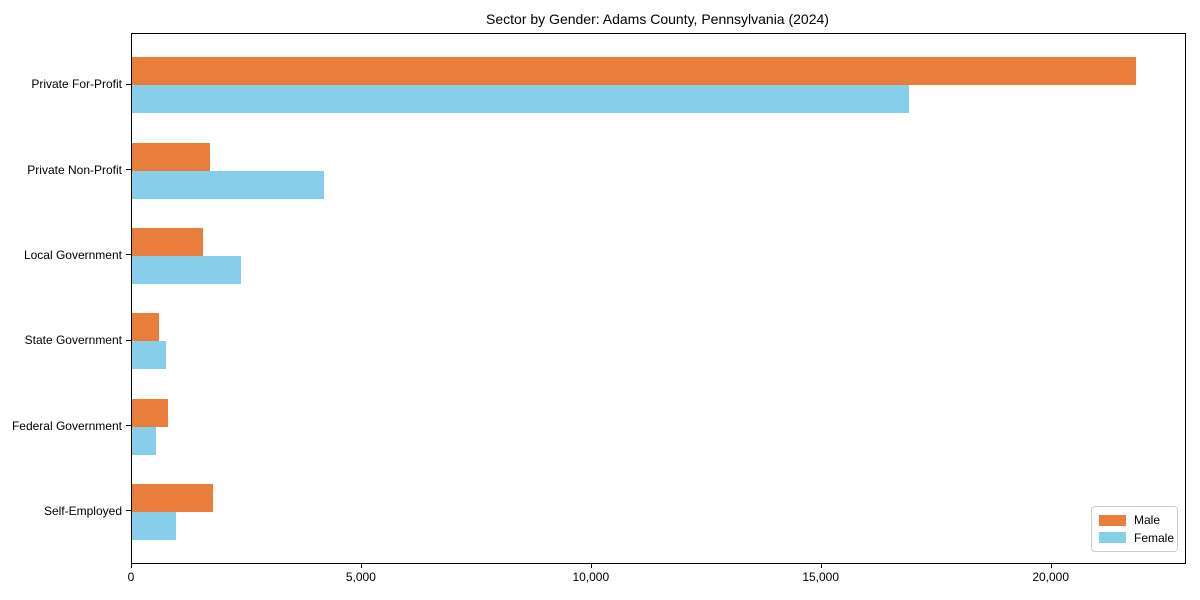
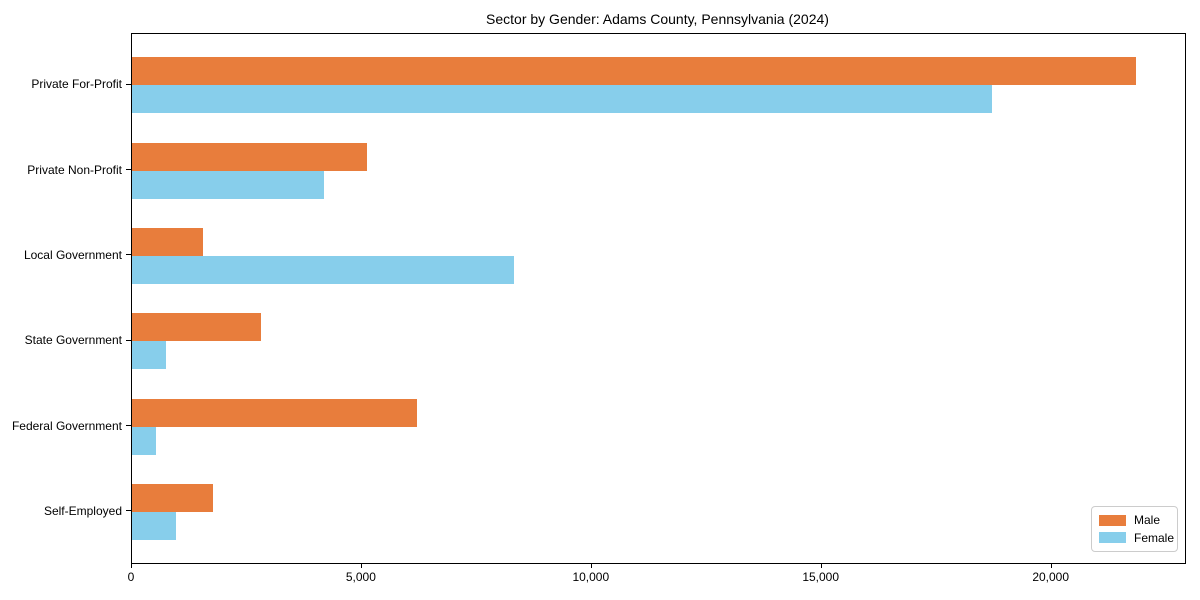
Female/Private For-Profit: 16900 -> 18700
Male/Private Non-Profit: 1700 -> 5100
Female/Local Government: 2400 -> 8300
Male/State Government: 600 -> 2800
Male/Federal Government: 800 -> 6200
